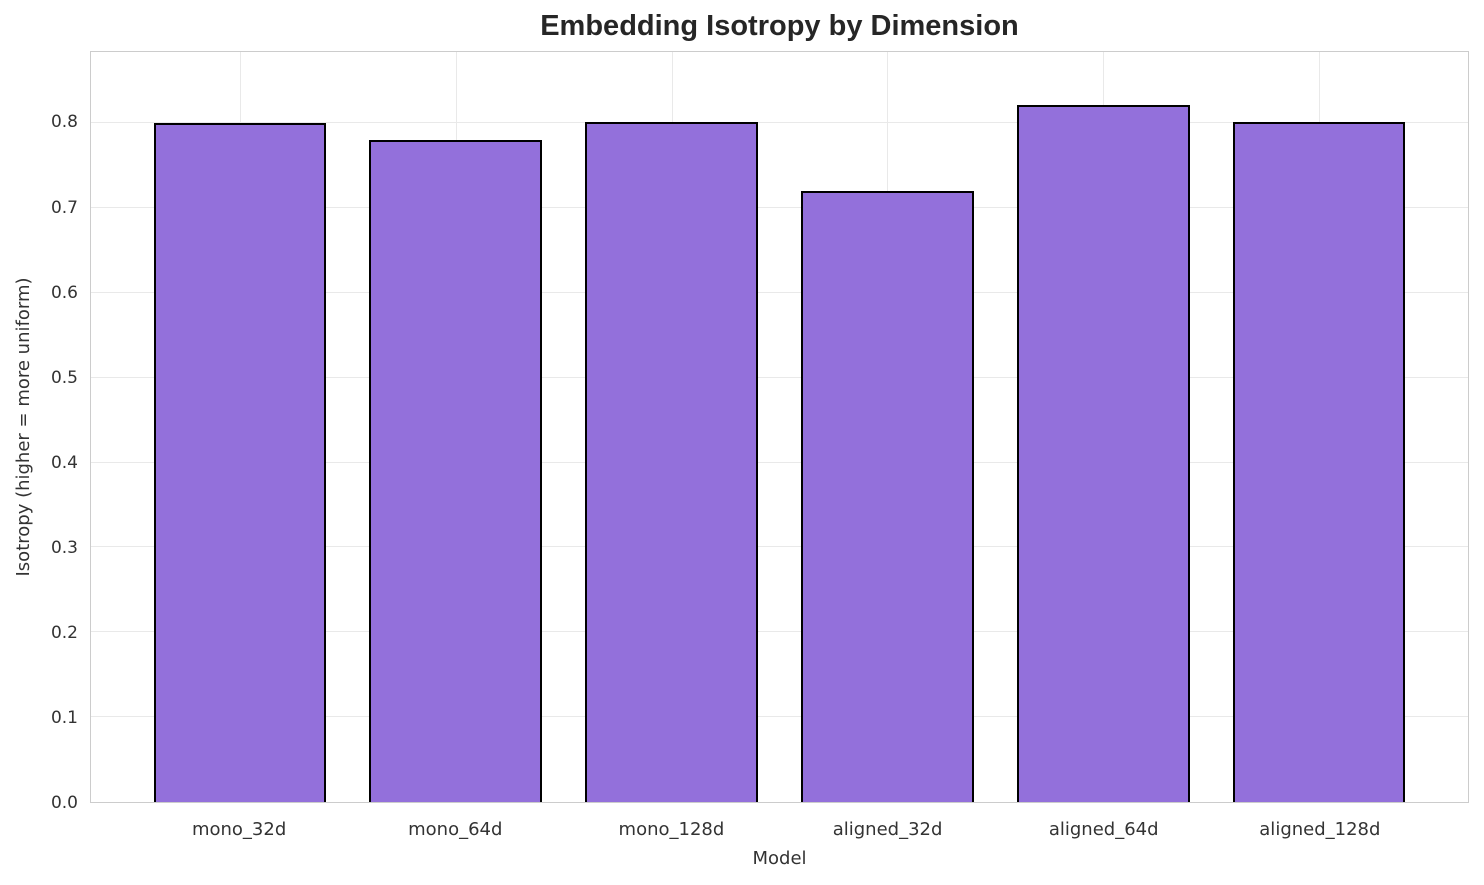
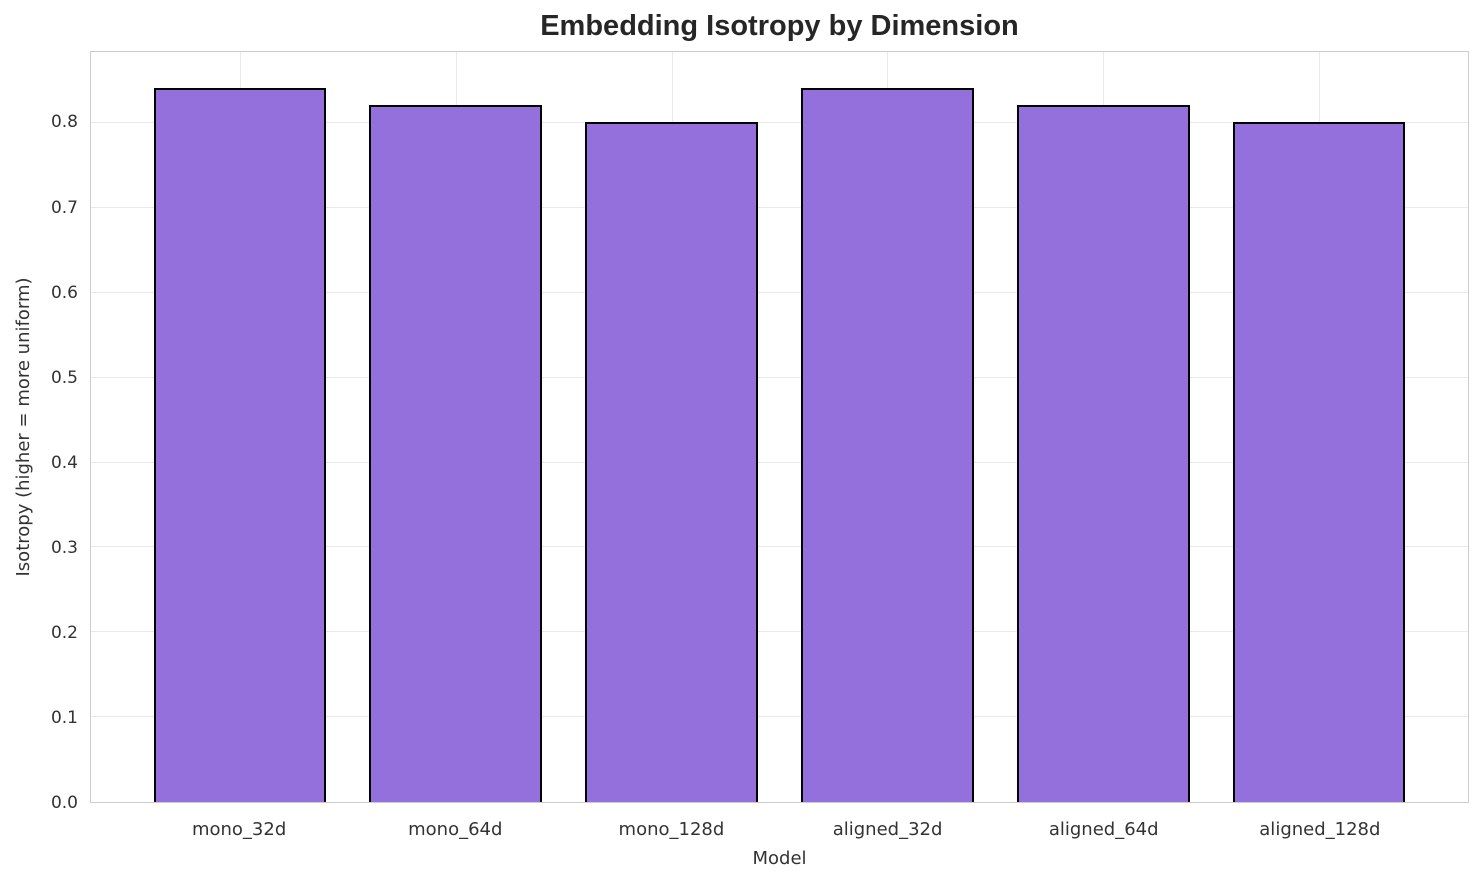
mono_32d: 0.80 -> 0.84
mono_64d: 0.78 -> 0.82
aligned_32d: 0.72 -> 0.84
